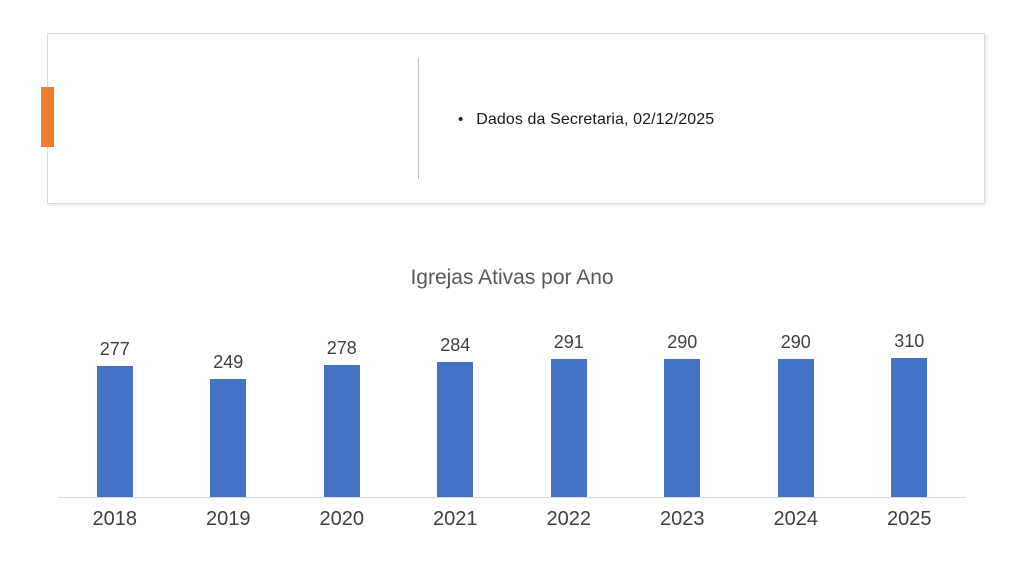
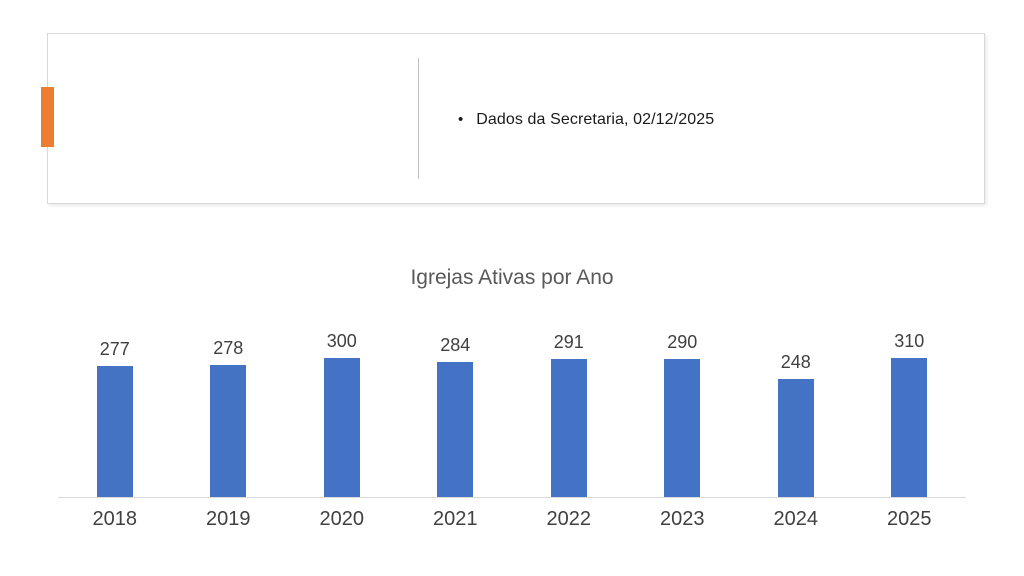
2019: 249 -> 278
2020: 278 -> 300
2024: 290 -> 248
